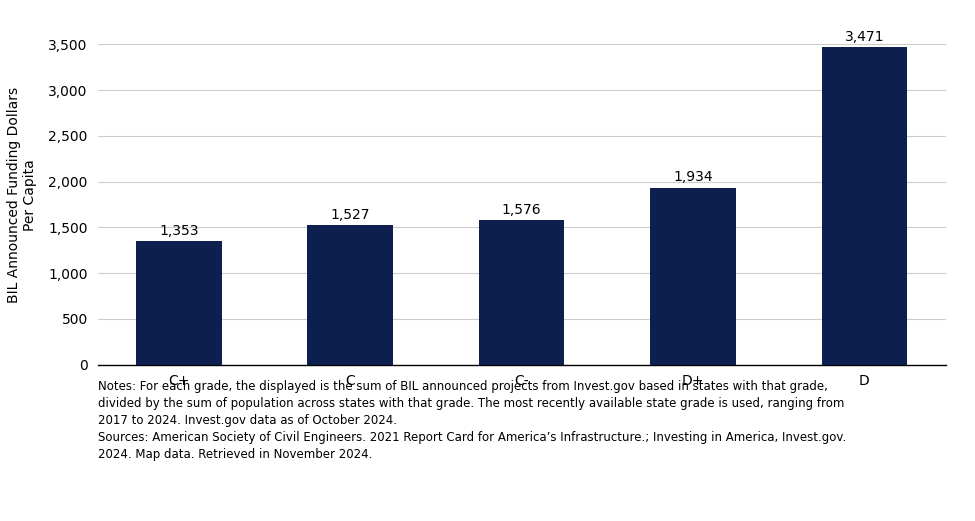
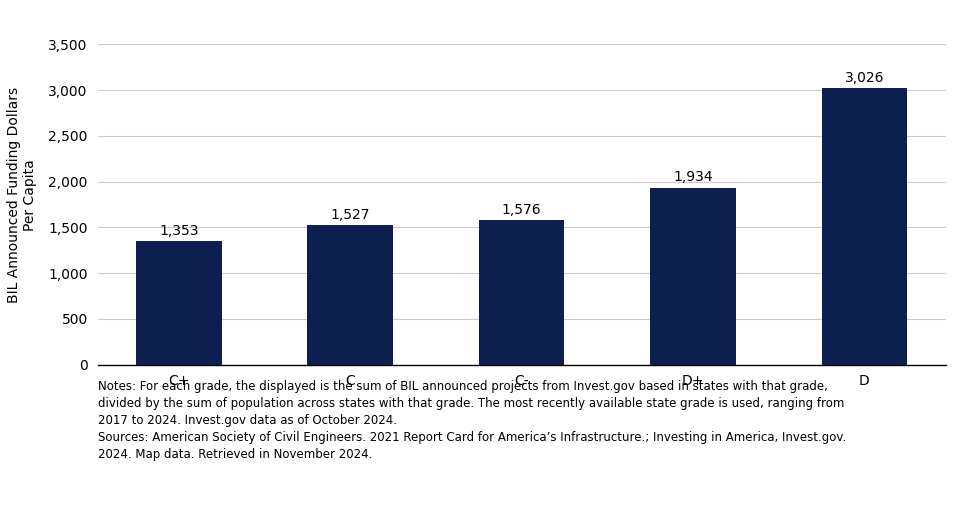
D: 3,471 -> 3,026
